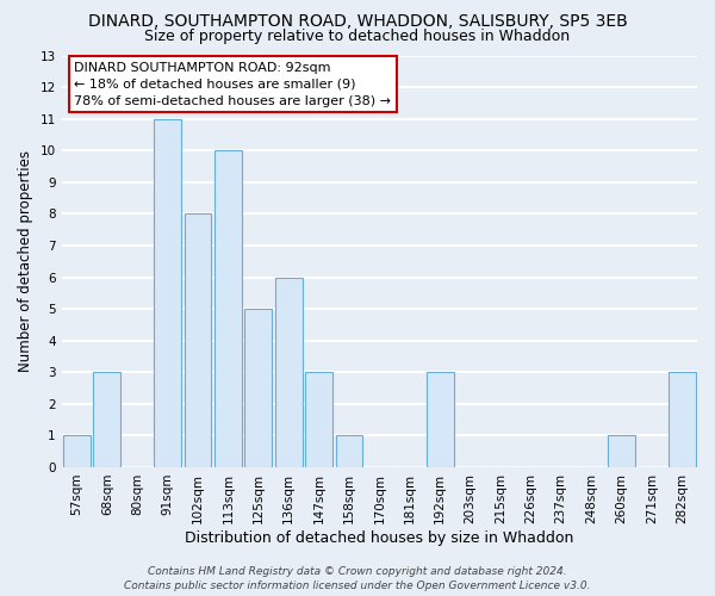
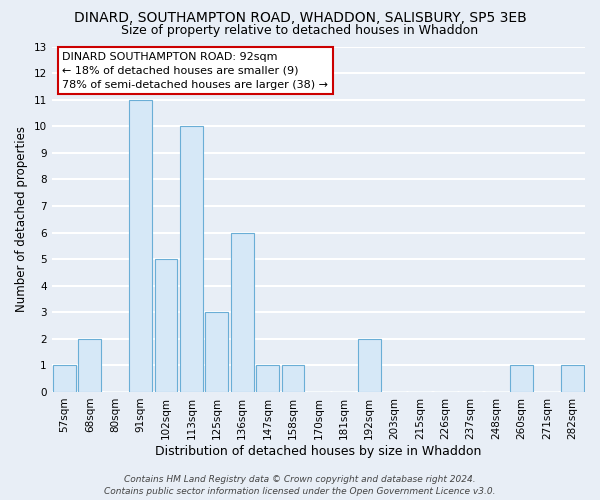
68sqm: 3 -> 2
102sqm: 8 -> 5
125sqm: 5 -> 3
147sqm: 3 -> 1
192sqm: 3 -> 2
282sqm: 3 -> 1
